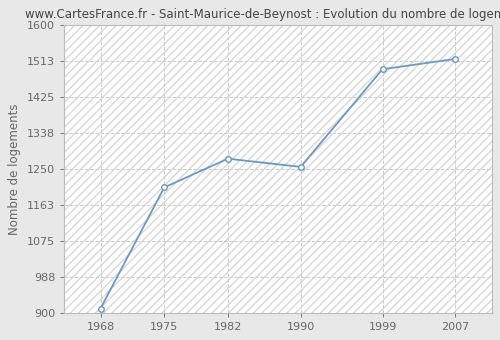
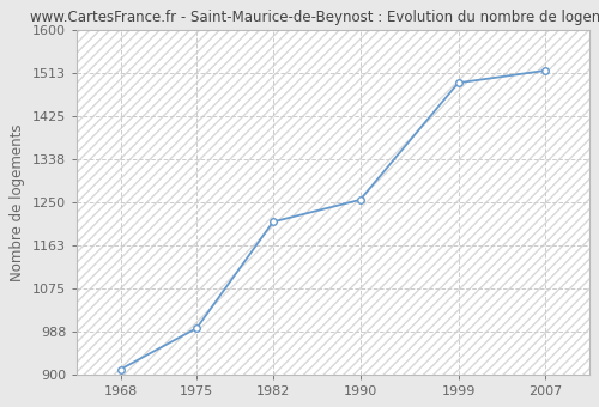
1975: 1205 -> 994
1982: 1275 -> 1210
